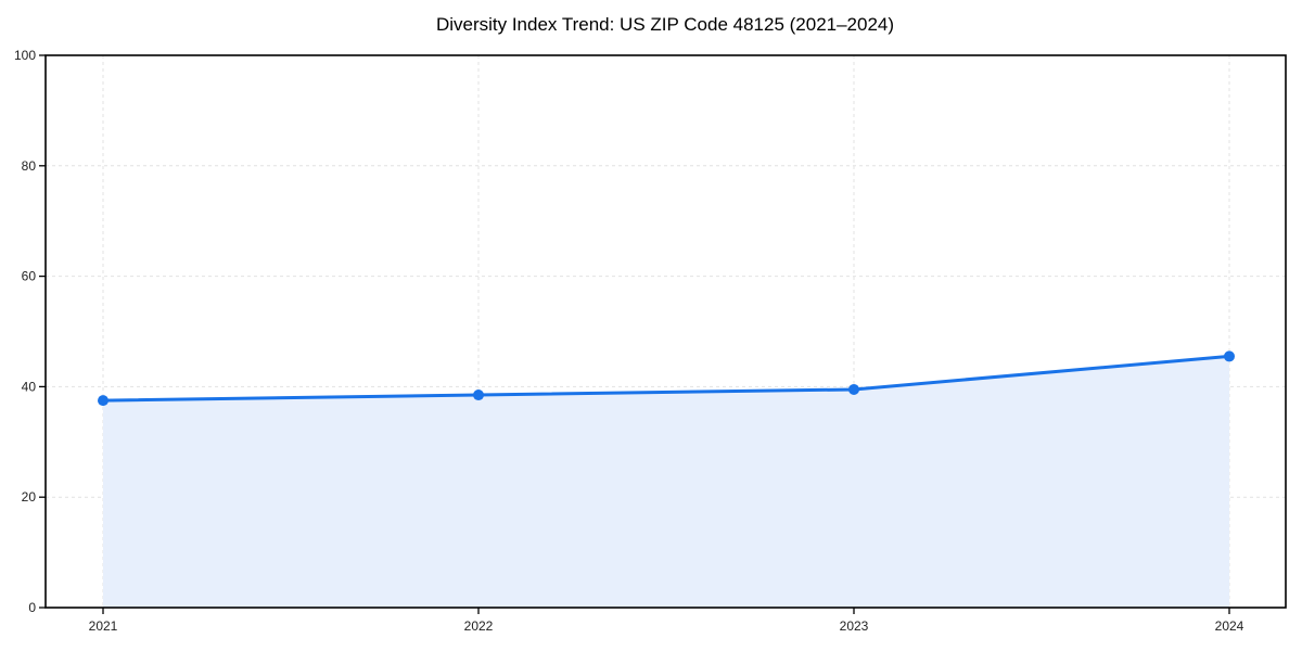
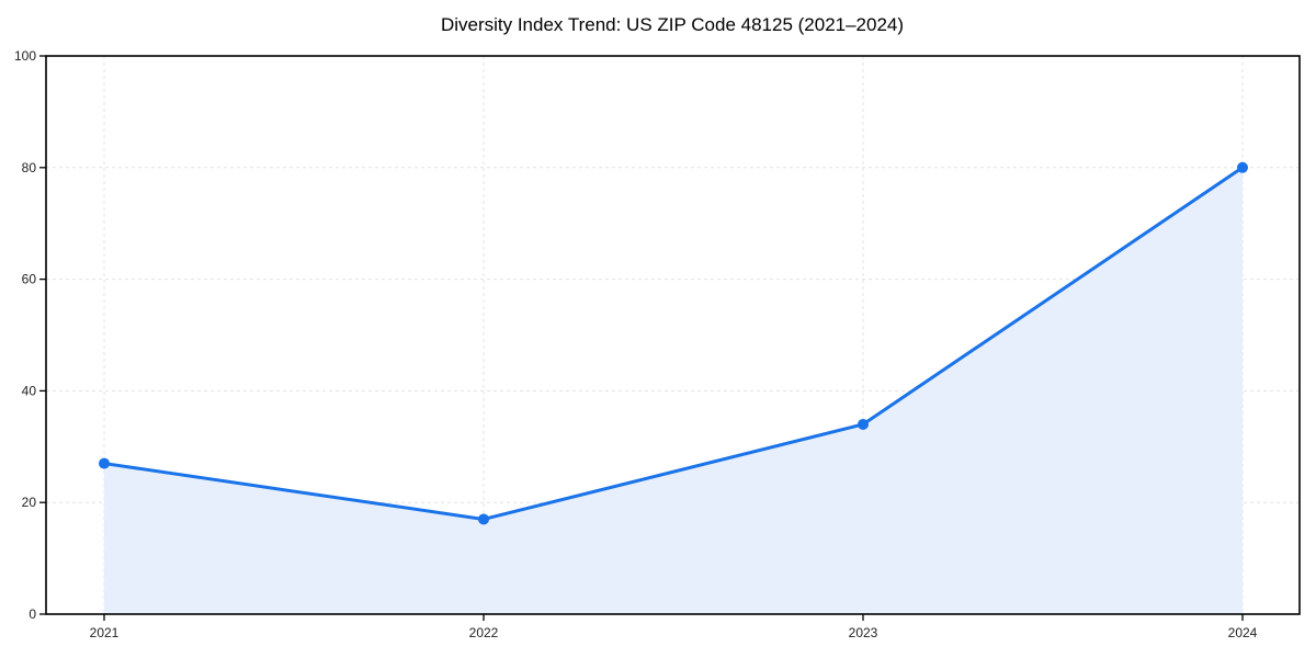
2021: 38 -> 27
2022: 38 -> 17
2023: 40 -> 34
2024: 46 -> 80
